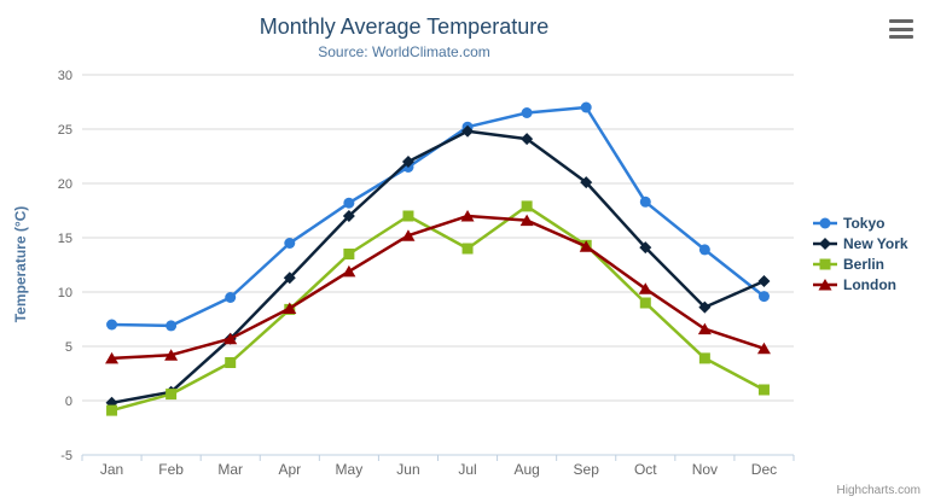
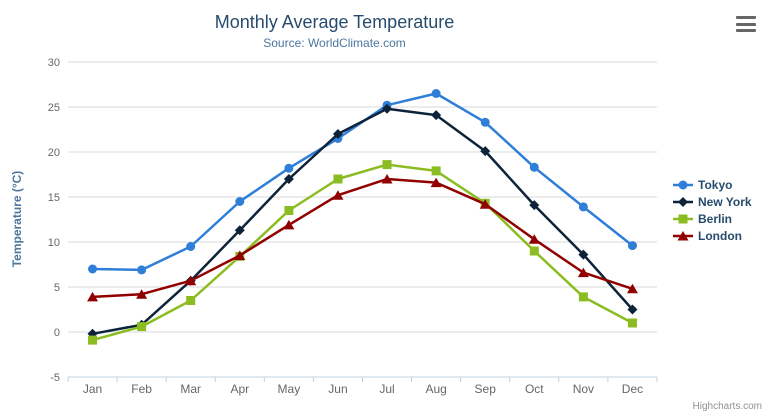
Berlin/Jul: 14 -> 19
Tokyo/Sep: 27 -> 23
New York/Dec: 11 -> 2
